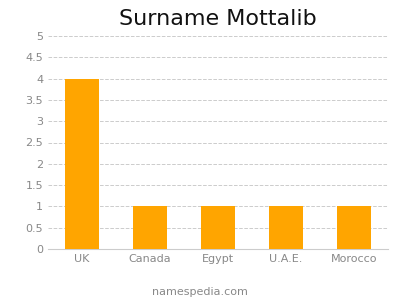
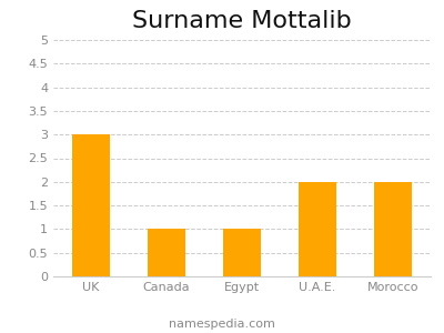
UK: 4 -> 3
U.A.E.: 1 -> 2
Morocco: 1 -> 2
